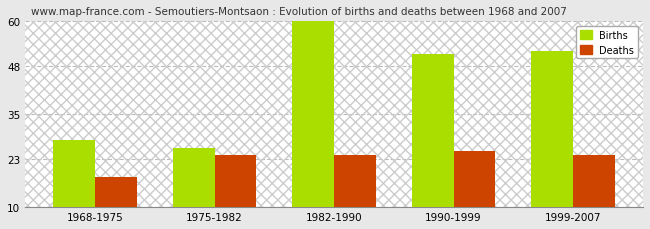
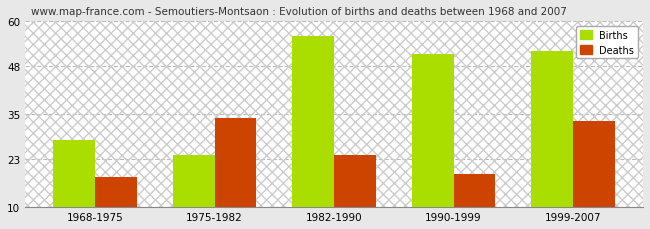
Births/1975-1982: 26 -> 24
Deaths/1975-1982: 24 -> 34
Births/1982-1990: 60 -> 56
Deaths/1990-1999: 25 -> 19
Deaths/1999-2007: 24 -> 33
